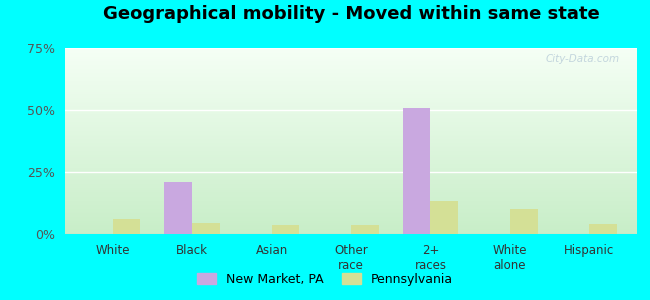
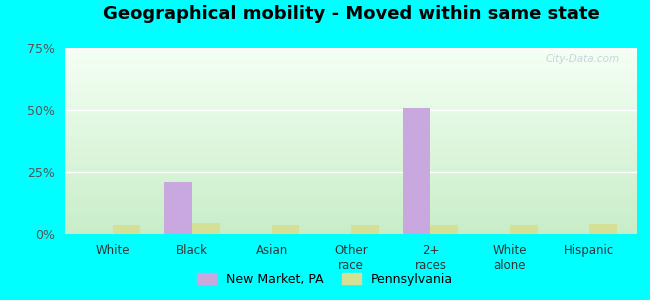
Pennsylvania/White: 6.0% -> 3.5%
Pennsylvania/2+ races: 13.5% -> 3.5%
Pennsylvania/White alone: 10.0% -> 3.5%
